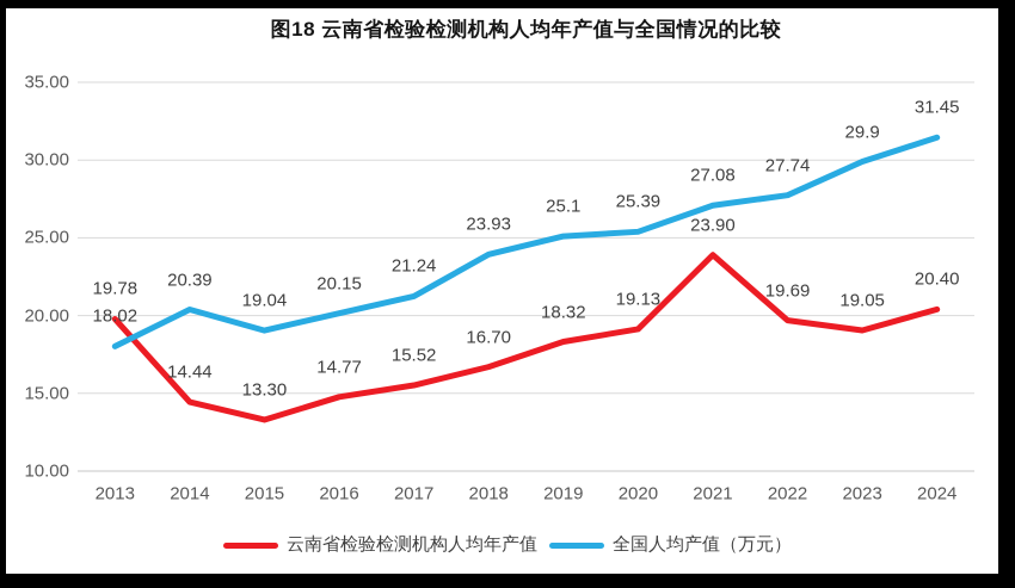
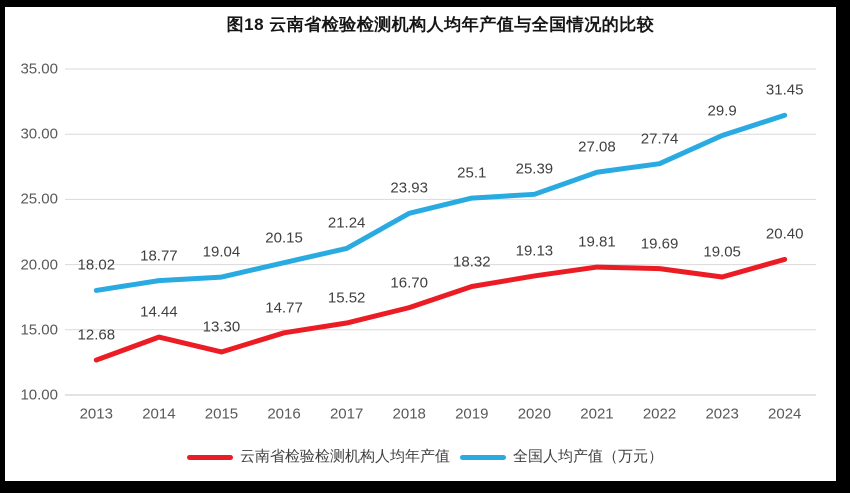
云南省检验检测机构人均年产值/2013: 19.78 -> 12.68
全国人均产值（万元）/2014: 20.39 -> 18.77
云南省检验检测机构人均年产值/2021: 23.90 -> 19.81
